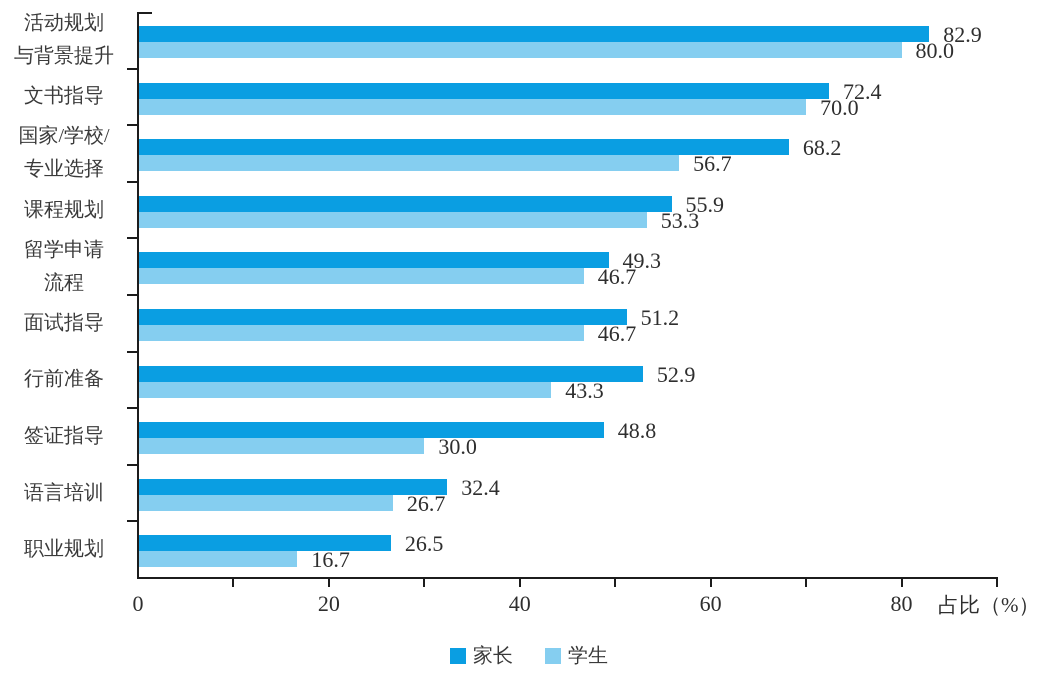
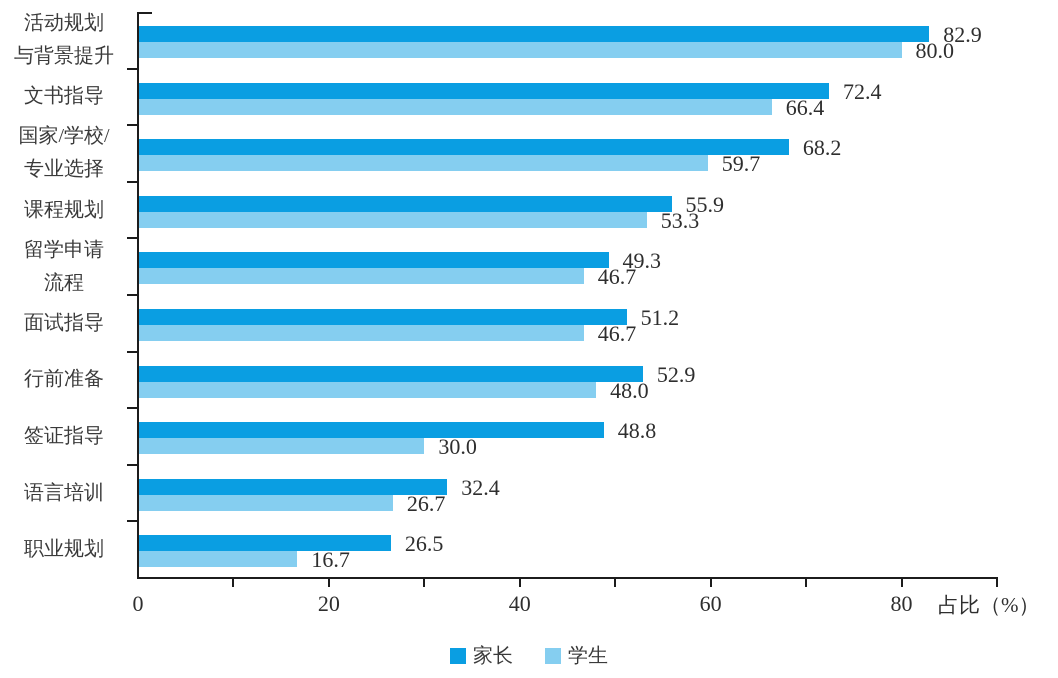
学生/文书指导: 70.0 -> 66.4
学生/国家/学校/ 专业选择: 56.7 -> 59.7
学生/行前准备: 43.3 -> 48.0
